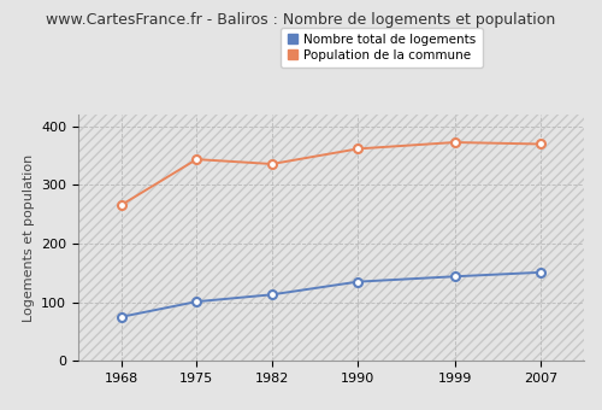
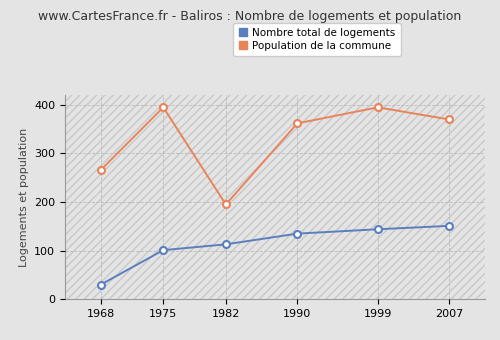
Nombre total de logements/1968: 75 -> 30
Population de la commune/1975: 344 -> 395
Population de la commune/1982: 336 -> 195
Population de la commune/1999: 373 -> 395
